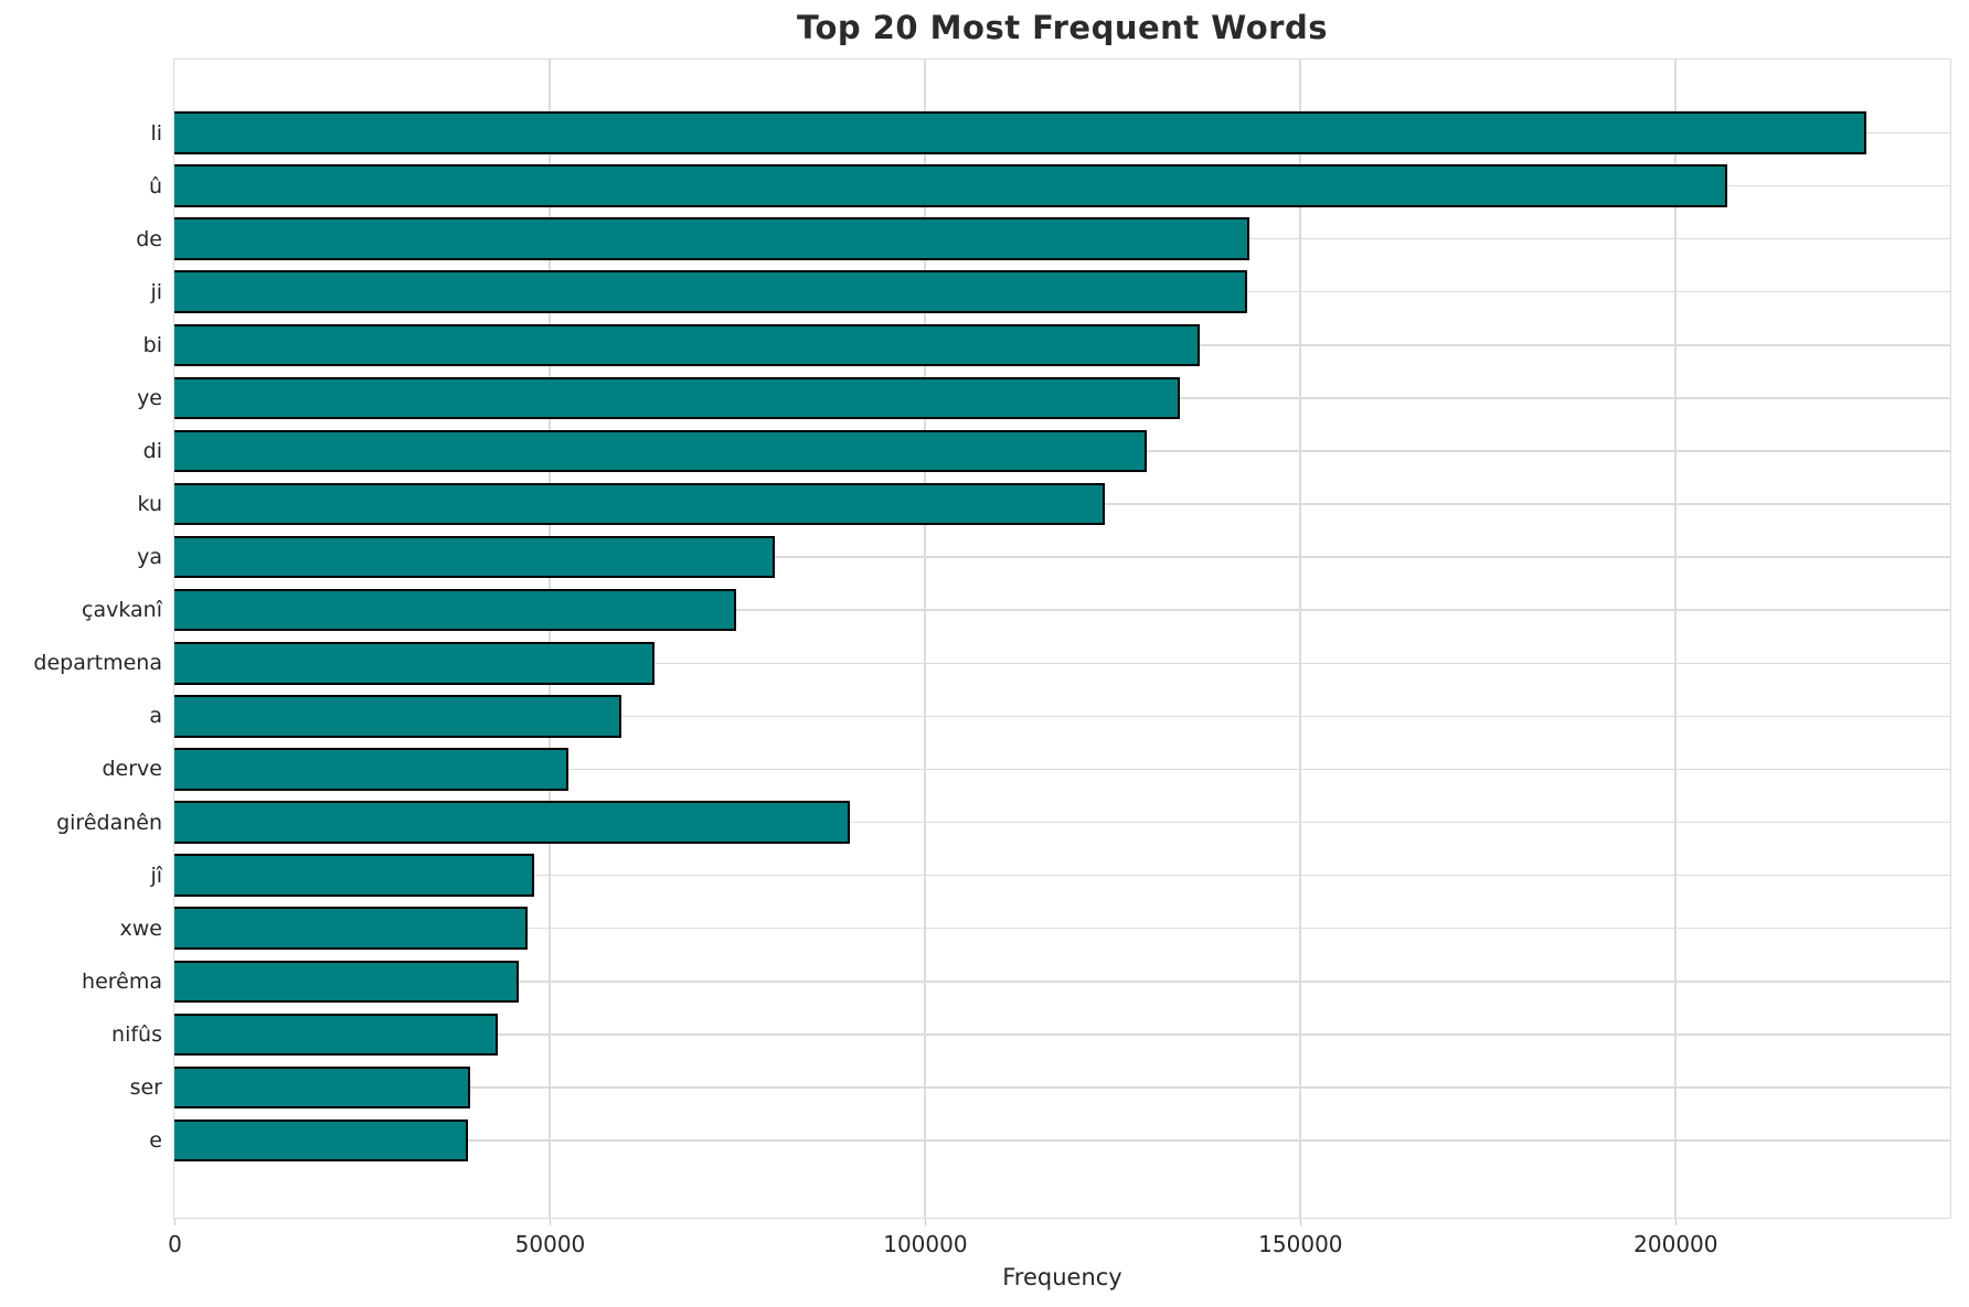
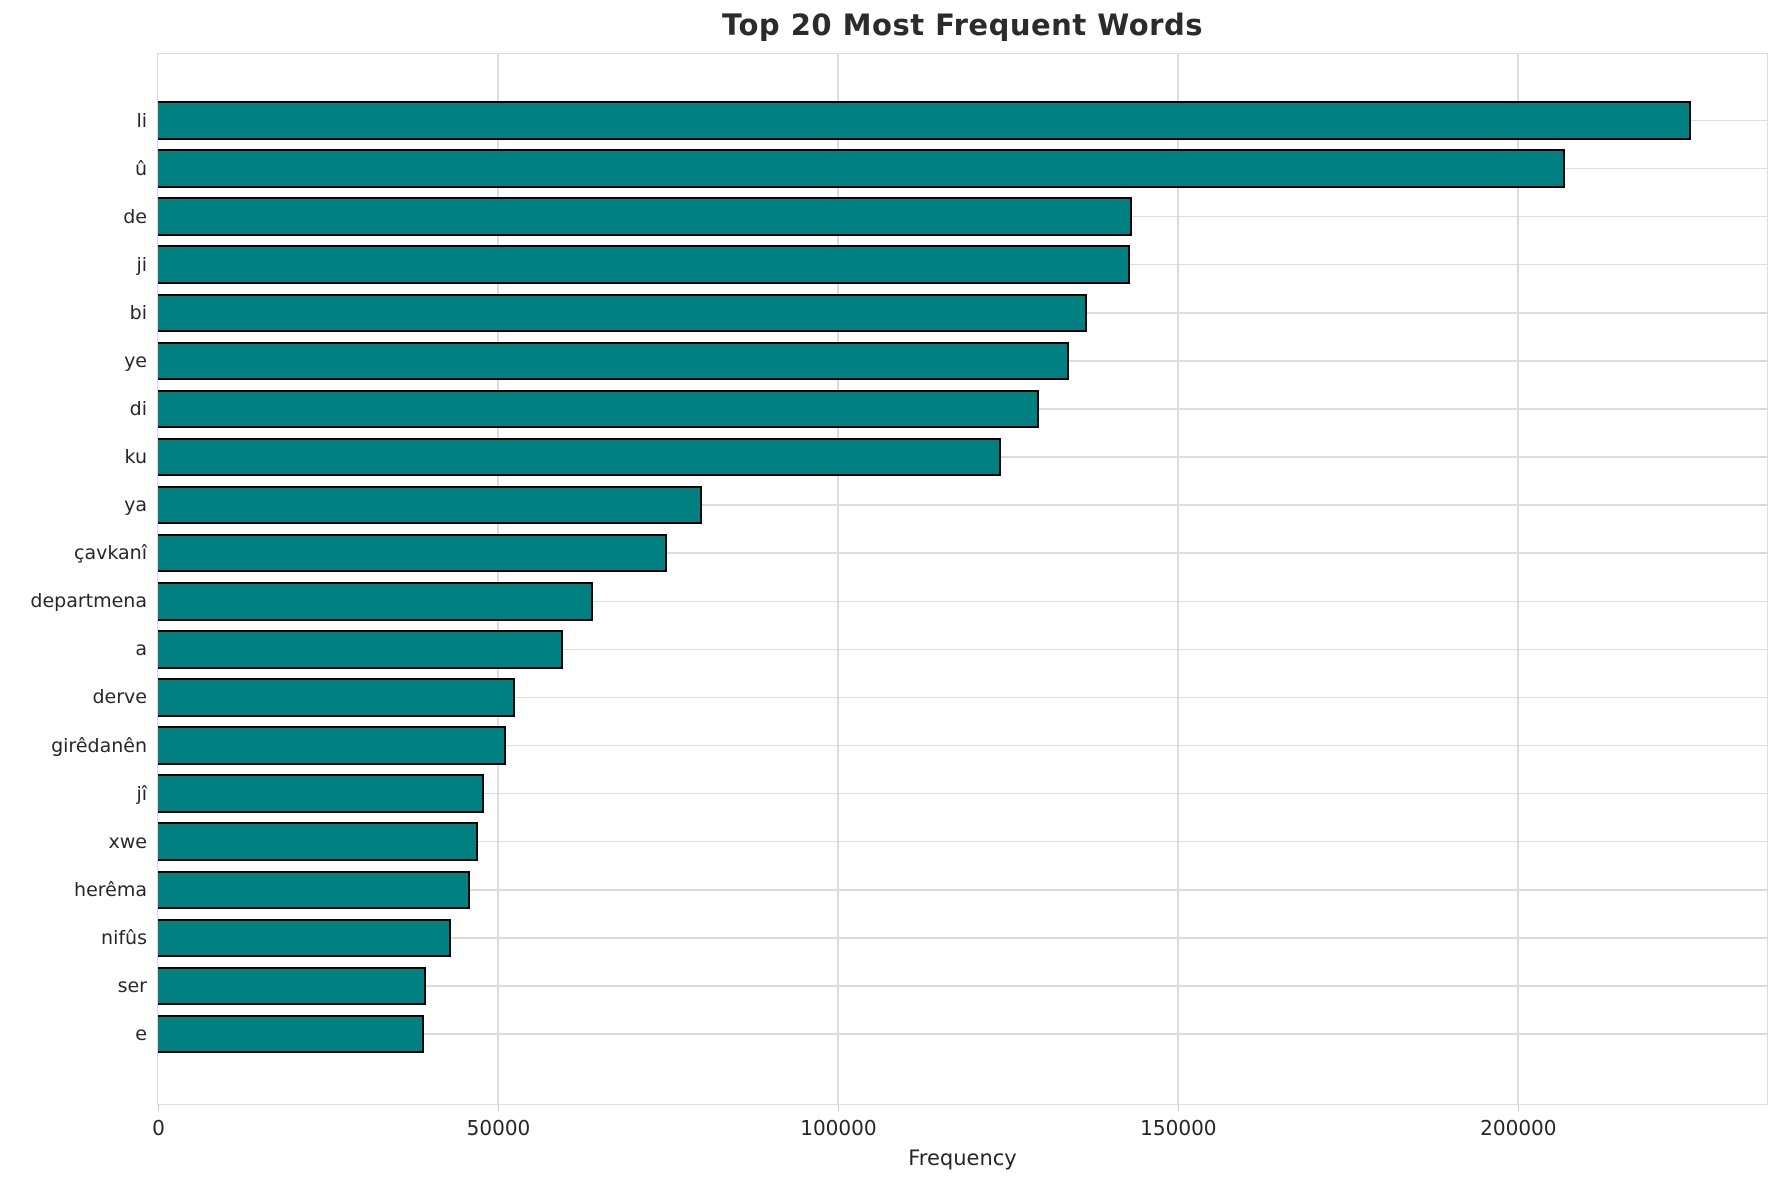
girêdanên: 90000 -> 51000
